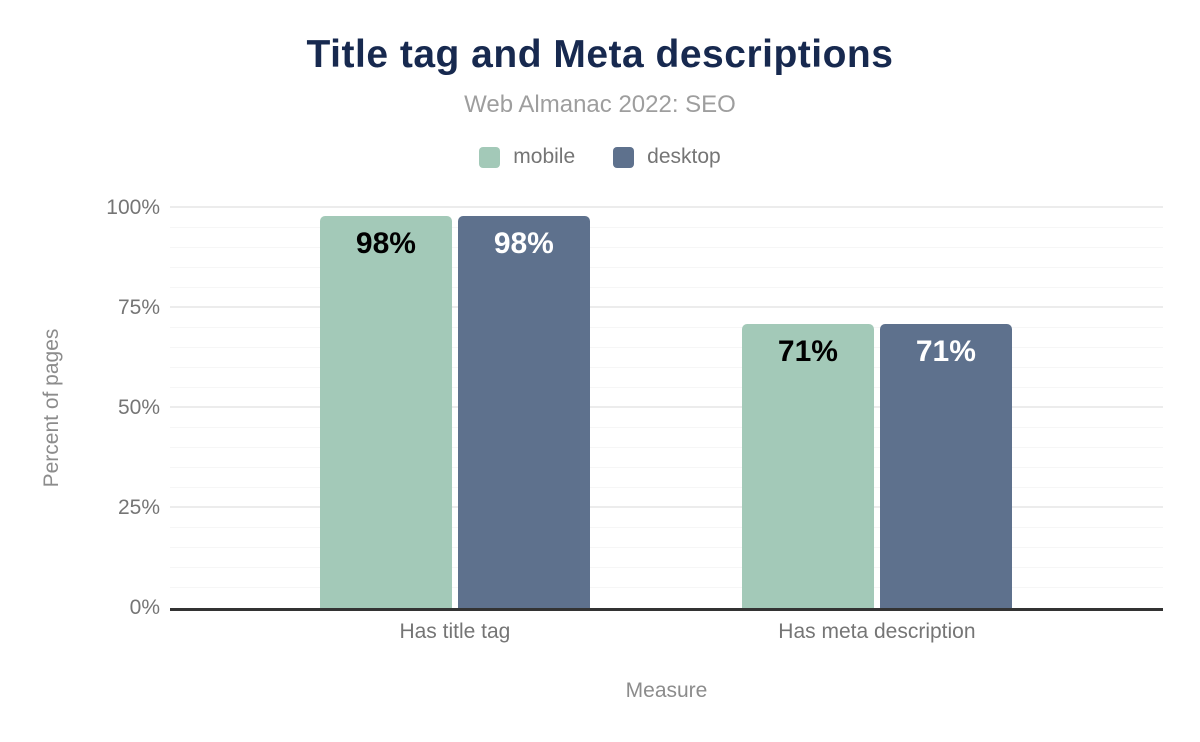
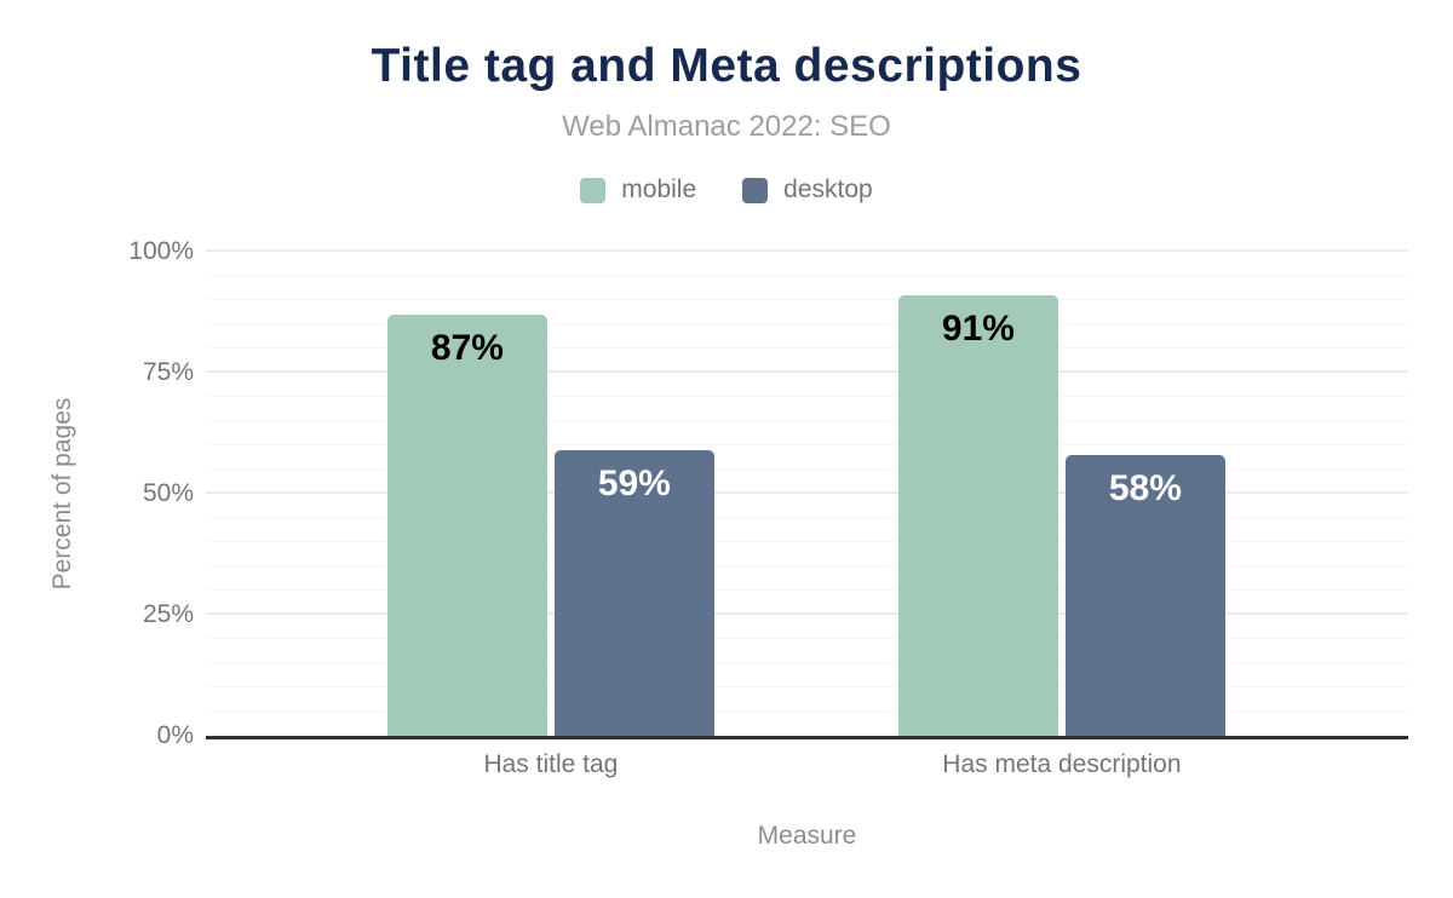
mobile/Has title tag: 98% -> 87%
desktop/Has title tag: 98% -> 59%
mobile/Has meta description: 71% -> 91%
desktop/Has meta description: 71% -> 58%
